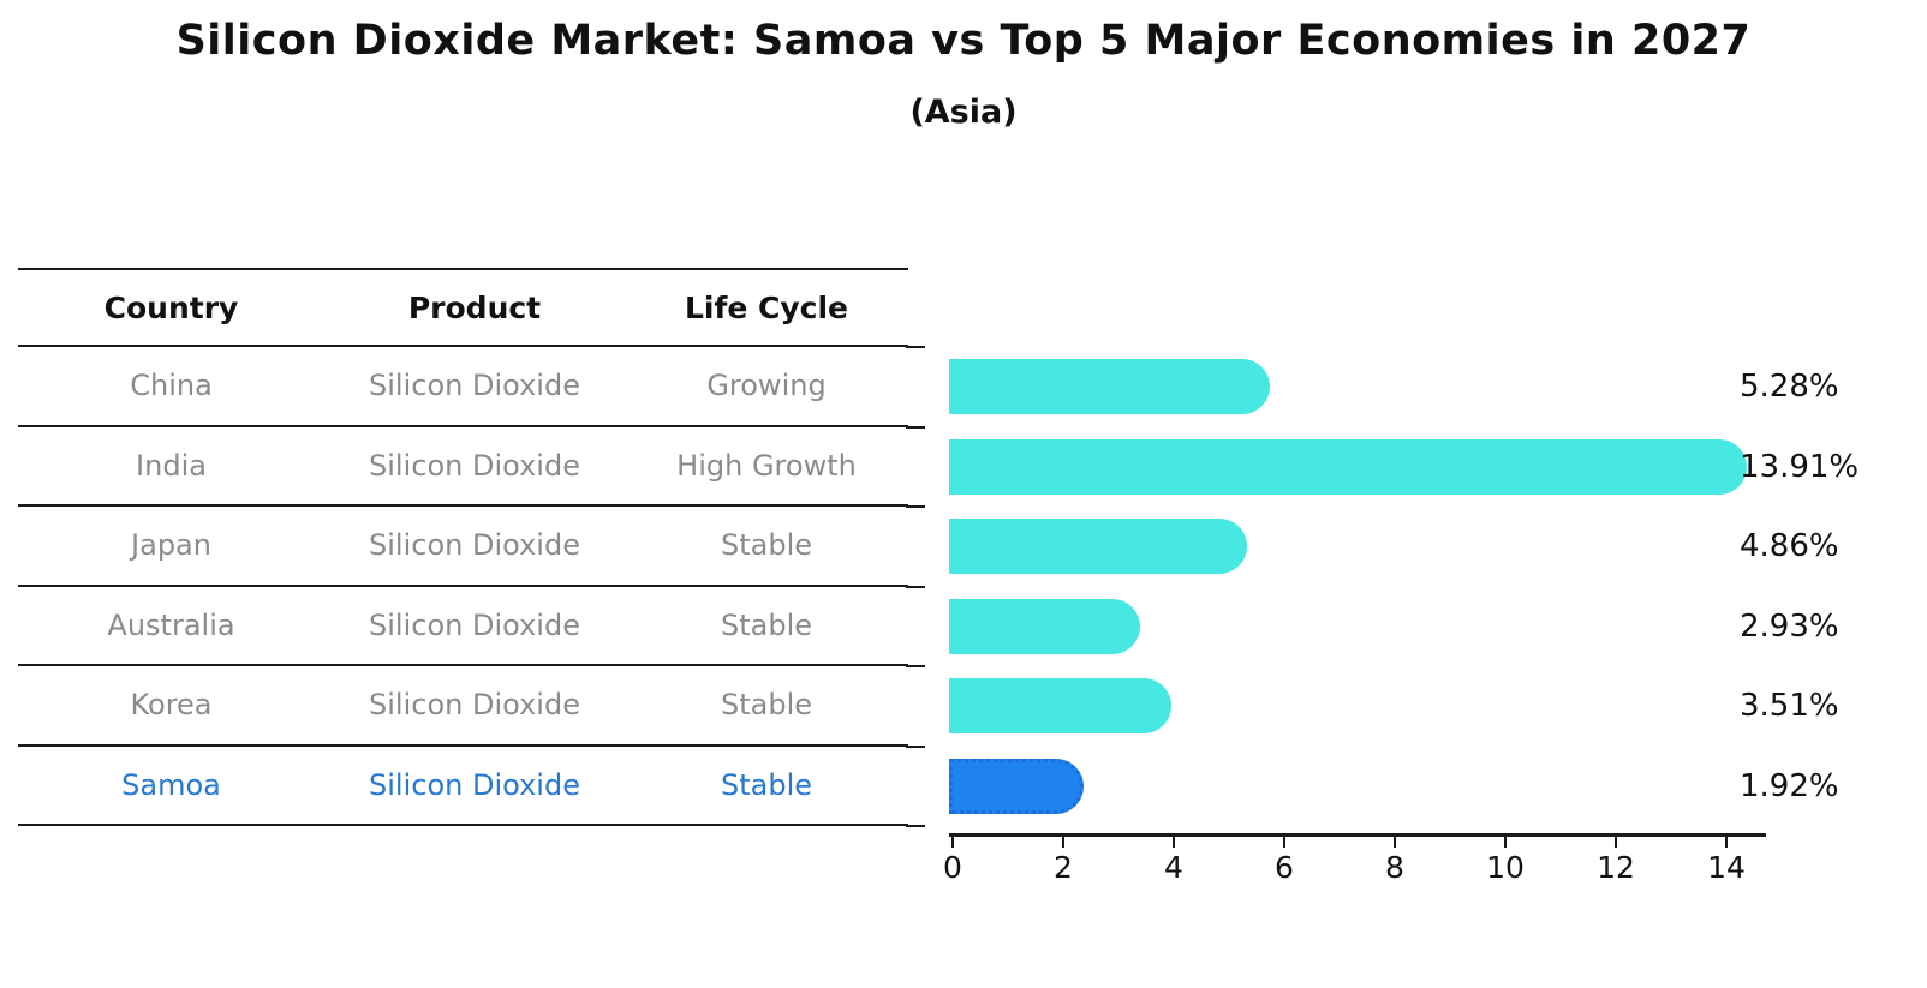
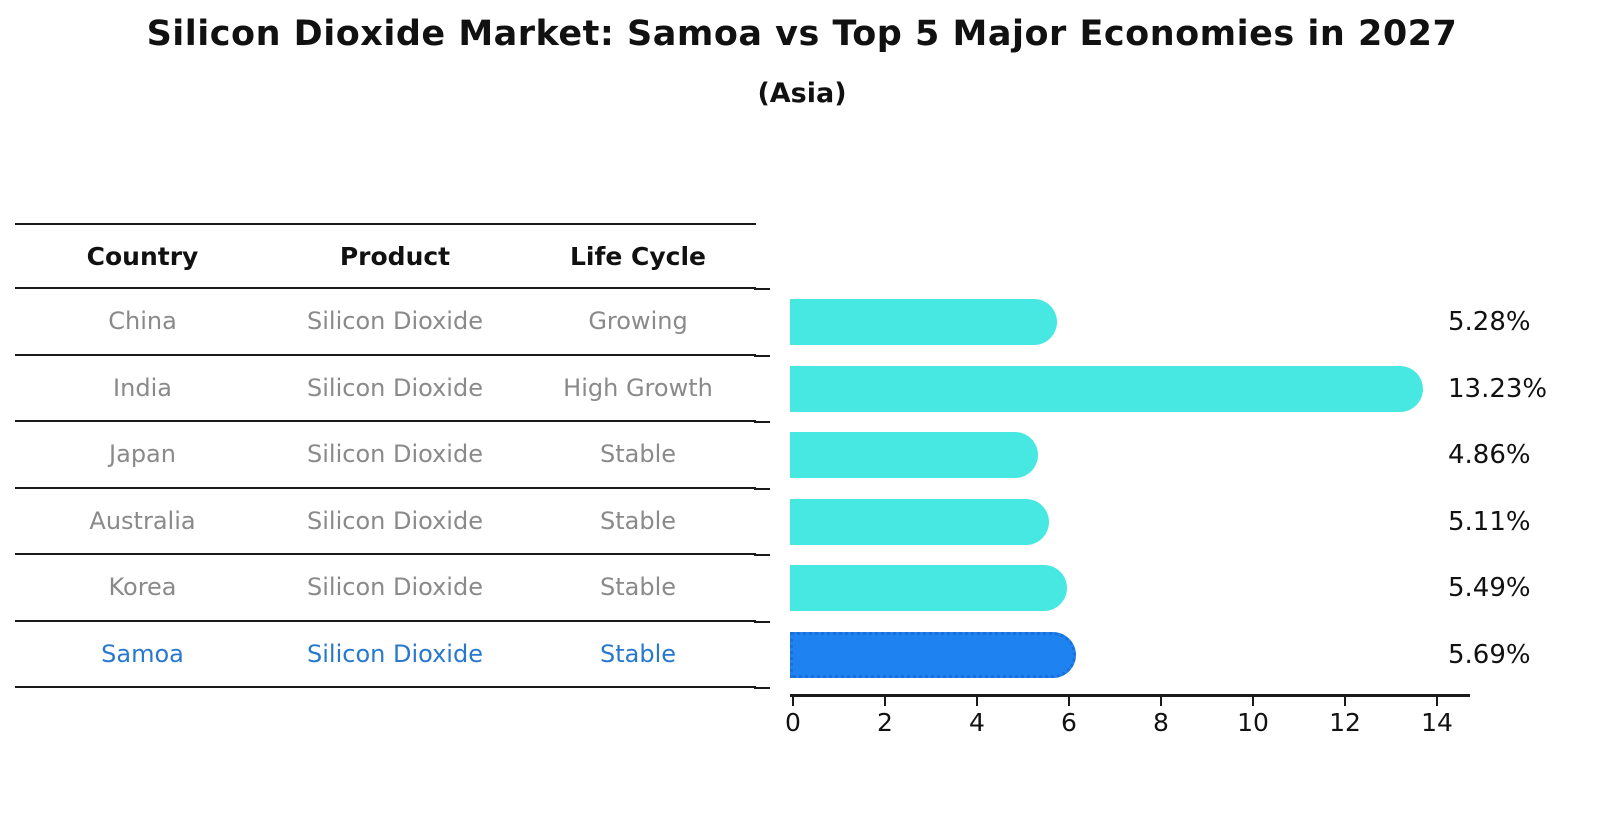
India: 13.91% -> 13.23%
Australia: 2.93% -> 5.11%
Korea: 3.51% -> 5.49%
Samoa: 1.92% -> 5.69%
